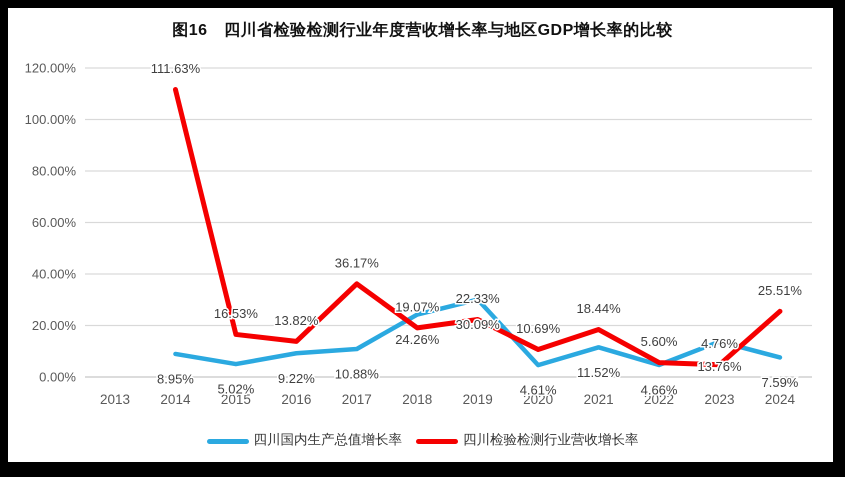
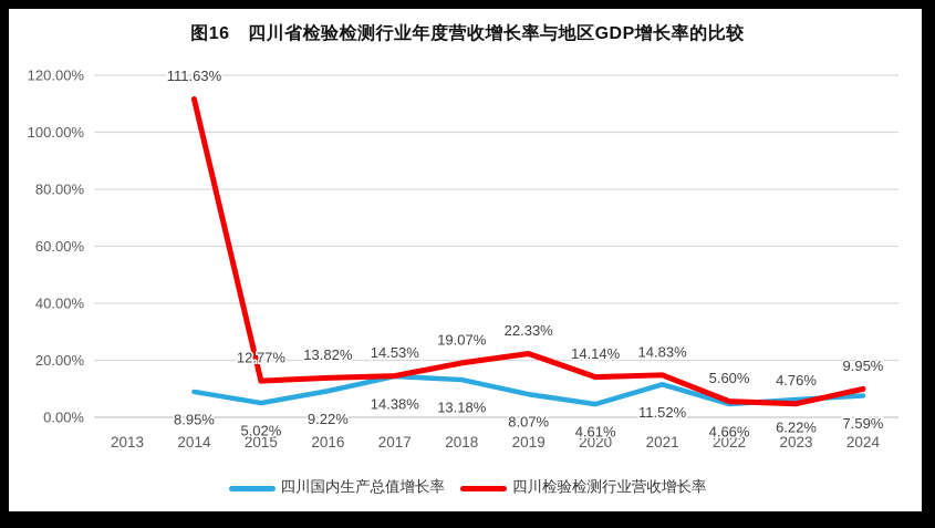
四川检验检测行业营收增长率/2015: 16.53% -> 12.77%
四川国内生产总值增长率/2017: 10.88% -> 14.38%
四川检验检测行业营收增长率/2017: 36.17% -> 14.53%
四川国内生产总值增长率/2018: 24.26% -> 13.18%
四川国内生产总值增长率/2019: 30.09% -> 8.07%
四川检验检测行业营收增长率/2020: 10.69% -> 14.14%
四川检验检测行业营收增长率/2021: 18.44% -> 14.83%
四川国内生产总值增长率/2023: 13.76% -> 6.22%
四川检验检测行业营收增长率/2024: 25.51% -> 9.95%
